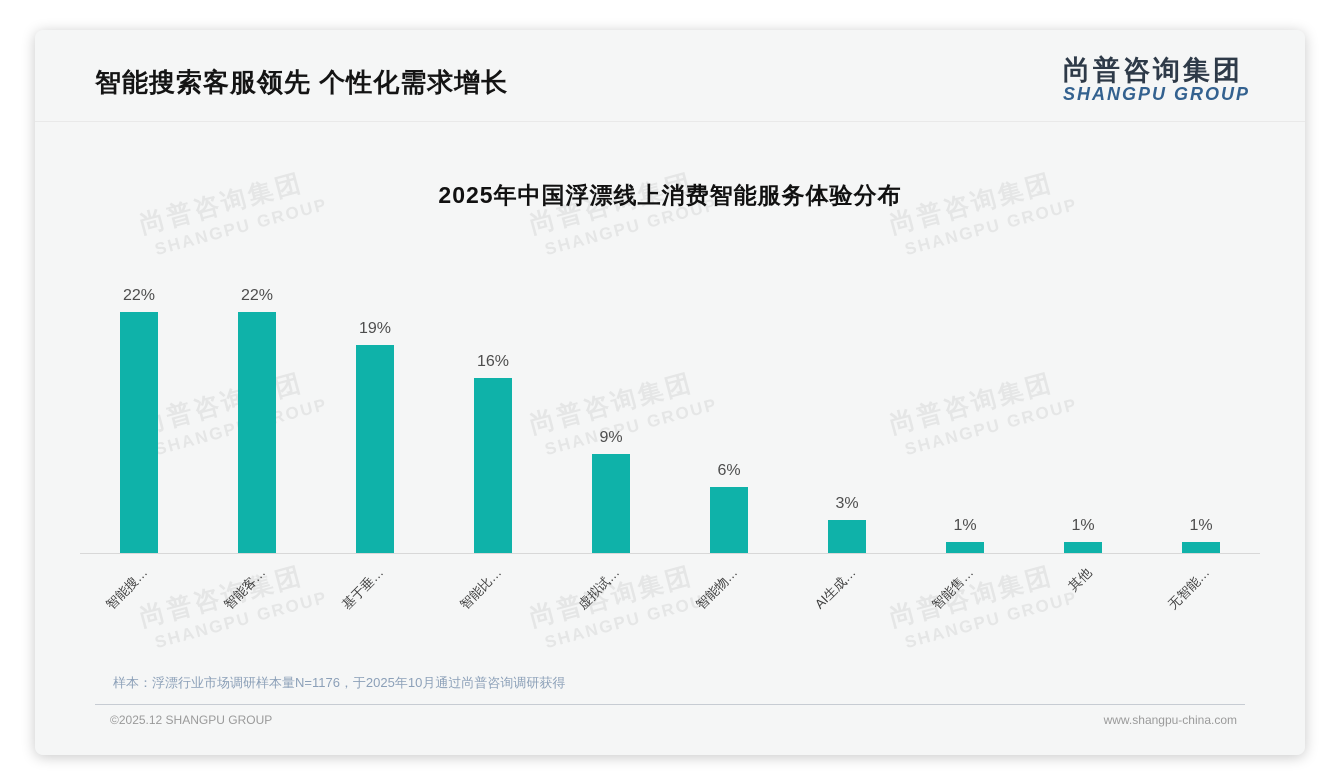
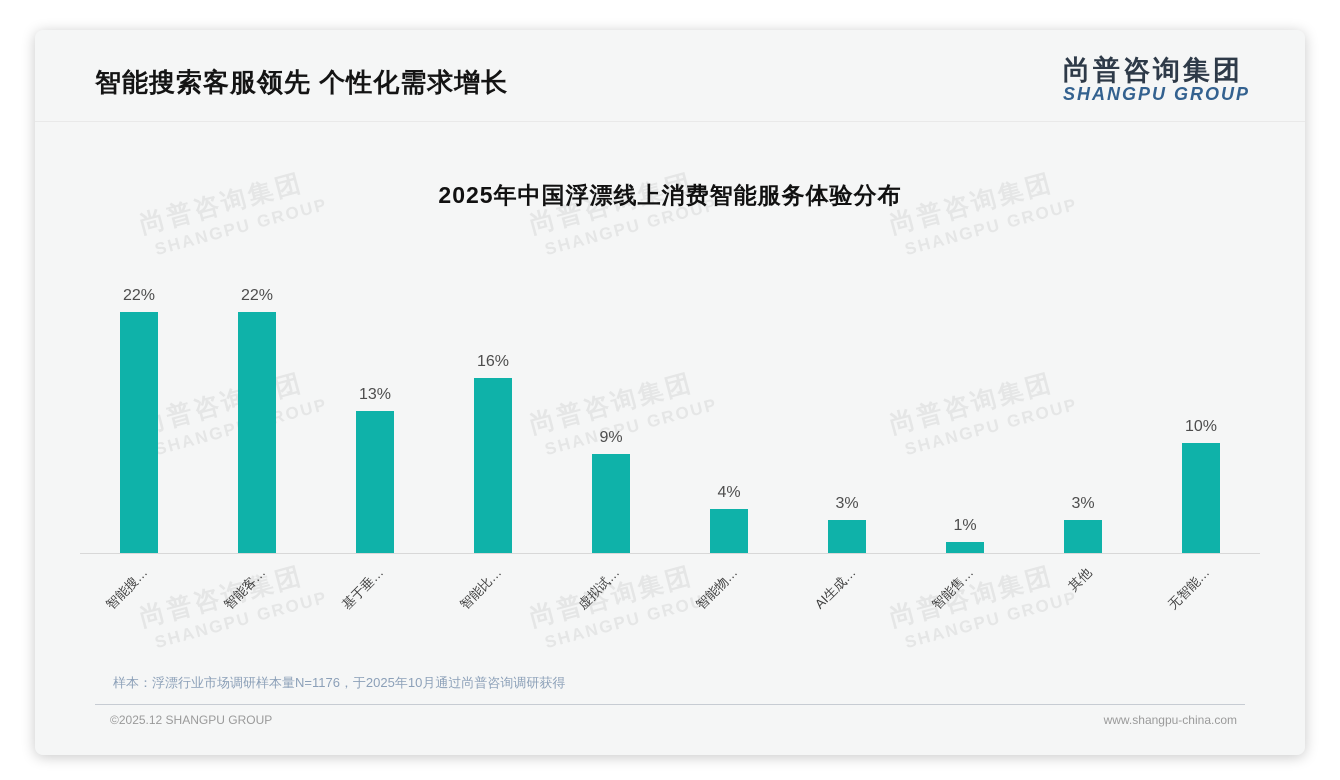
基于垂…: 19% -> 13%
智能物…: 6% -> 4%
其他: 1% -> 3%
无智能…: 1% -> 10%
